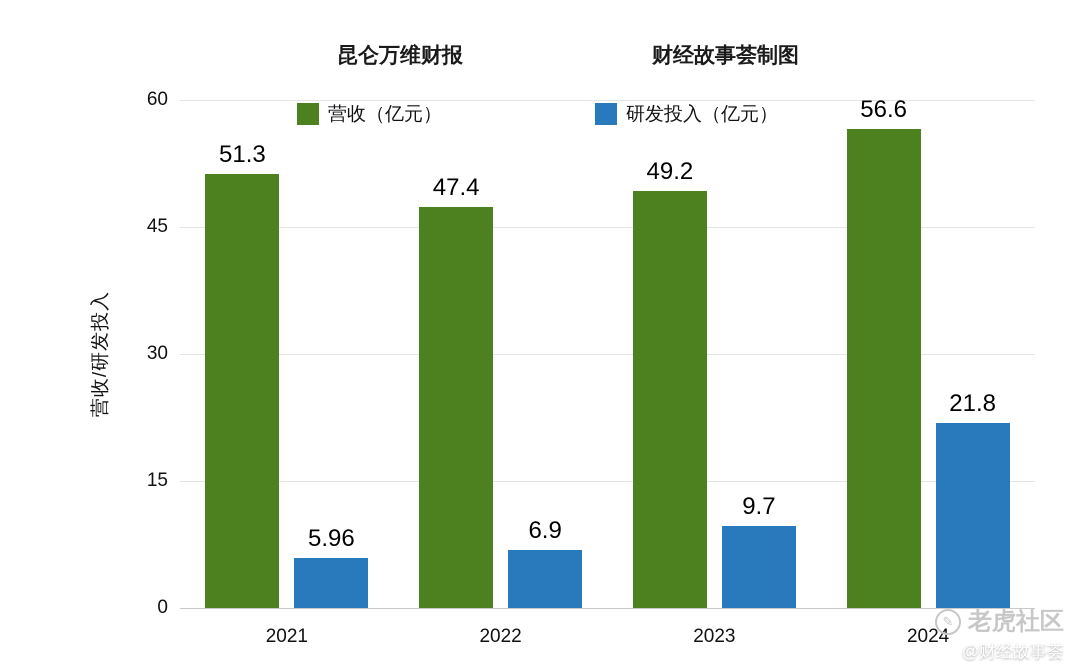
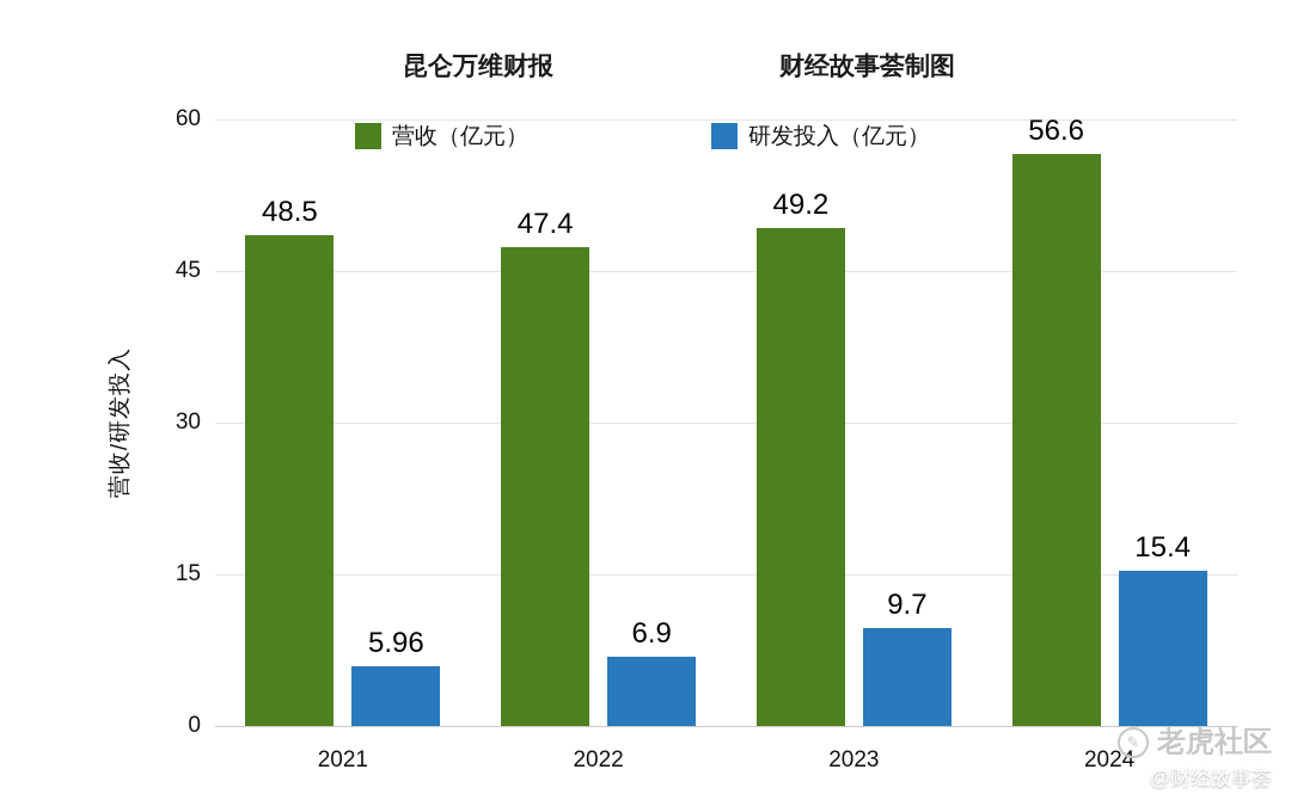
营收（亿元）/2021: 51.3 -> 48.5
研发投入（亿元）/2024: 21.8 -> 15.4
